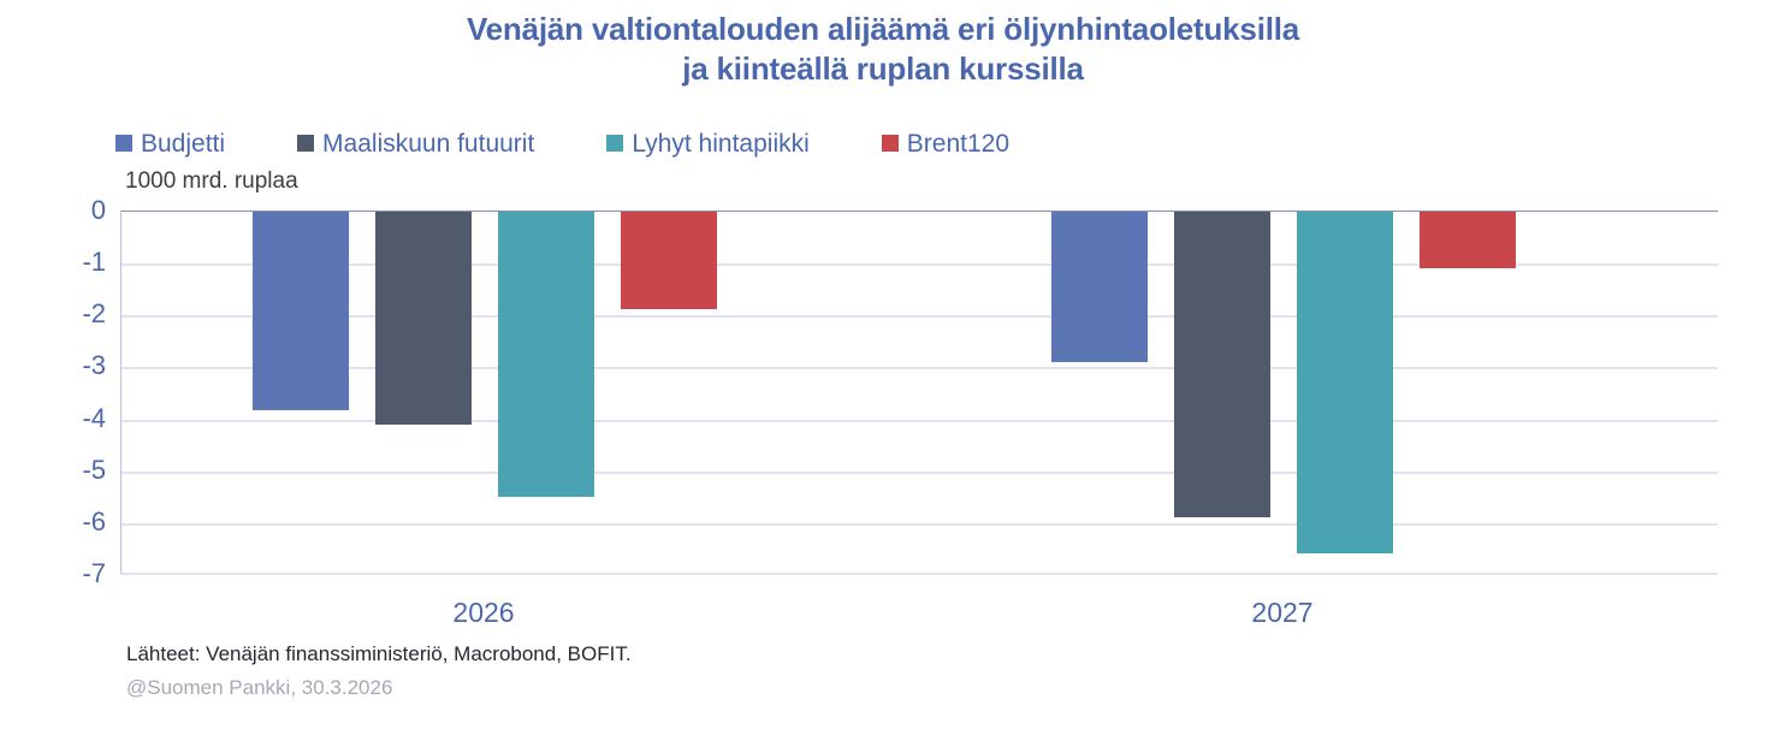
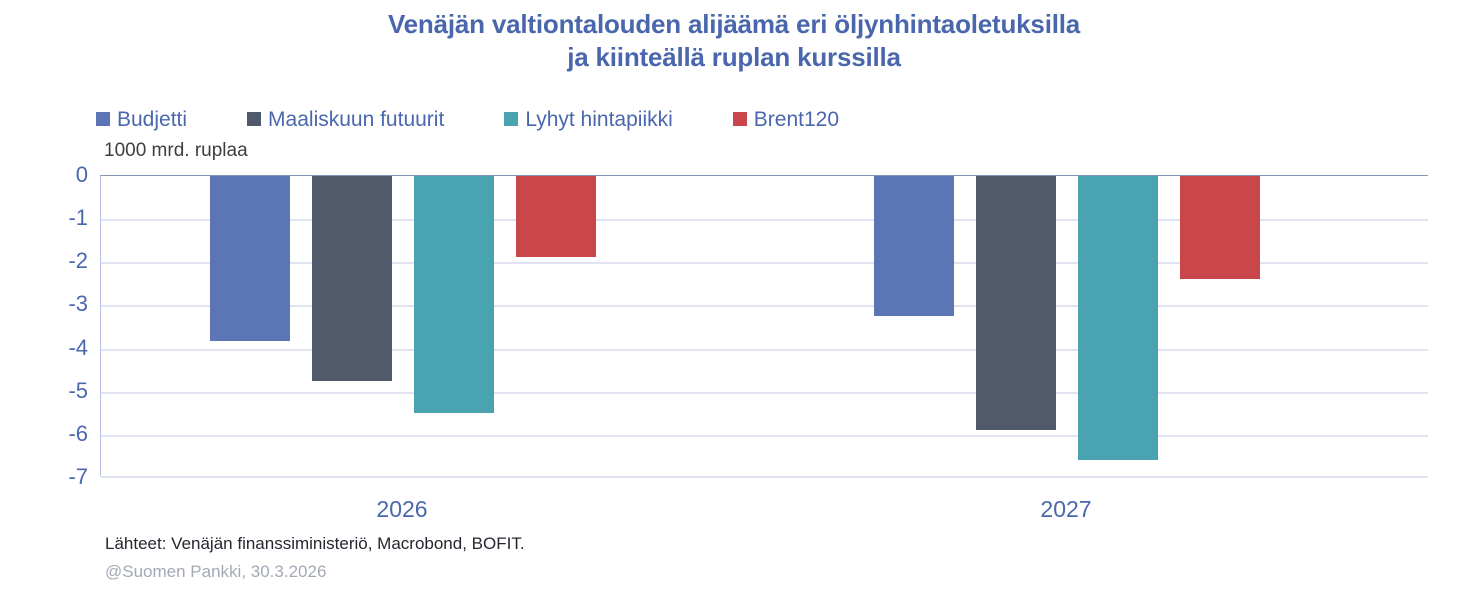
Maaliskuun futuurit/2026: -4.1 -> -4.8
Budjetti/2027: -2.9 -> -3.2
Brent120/2027: -1.1 -> -2.4
